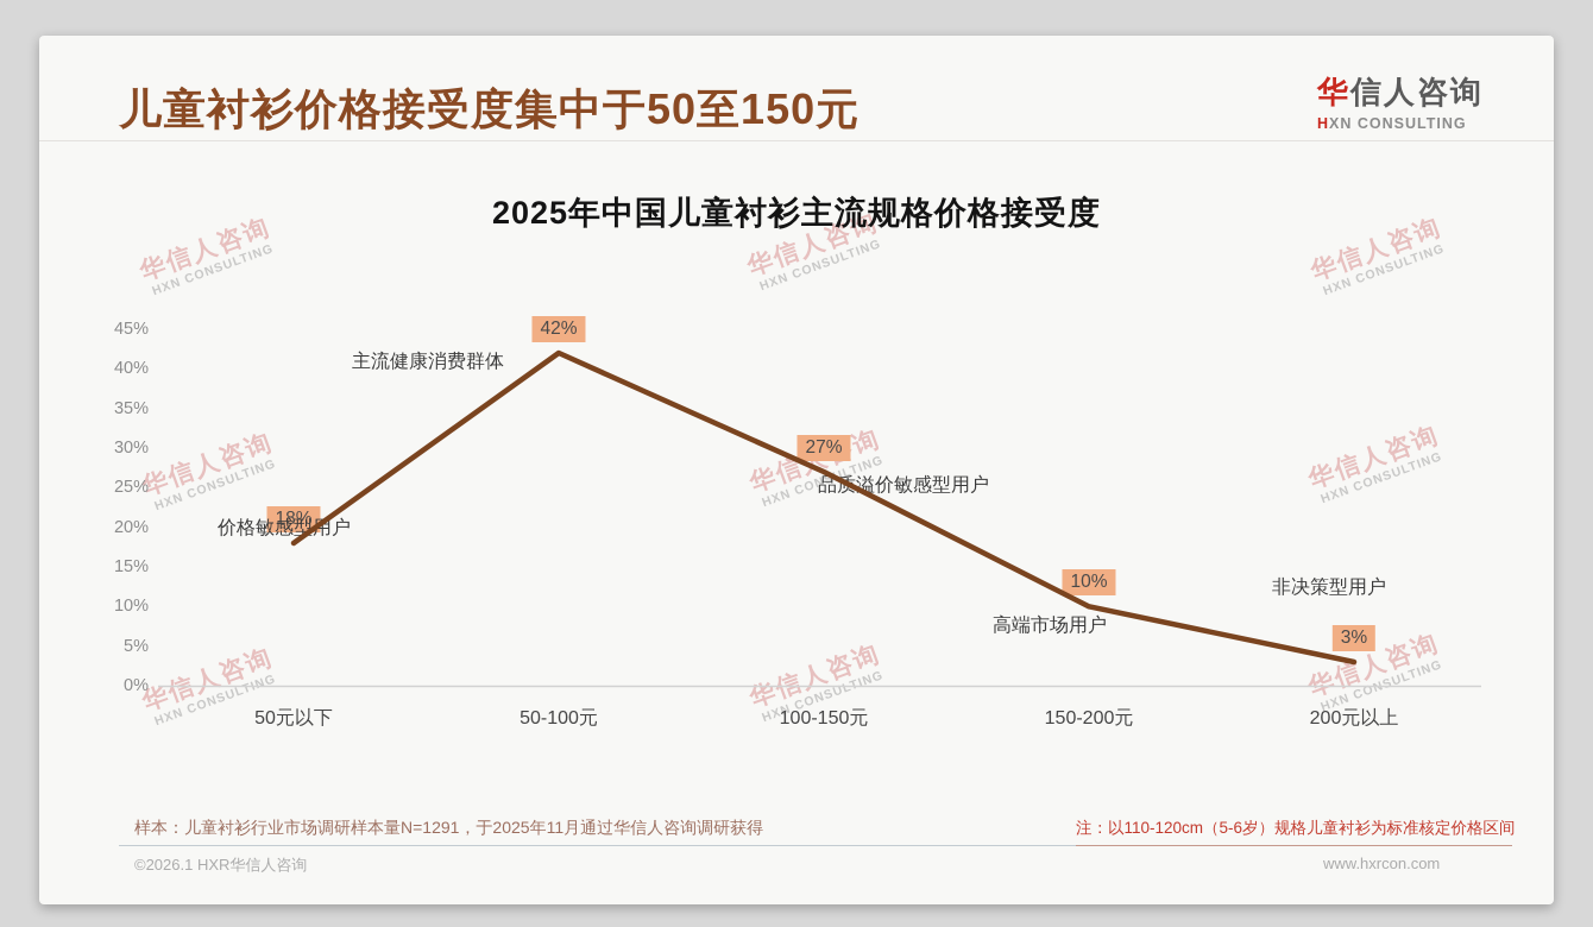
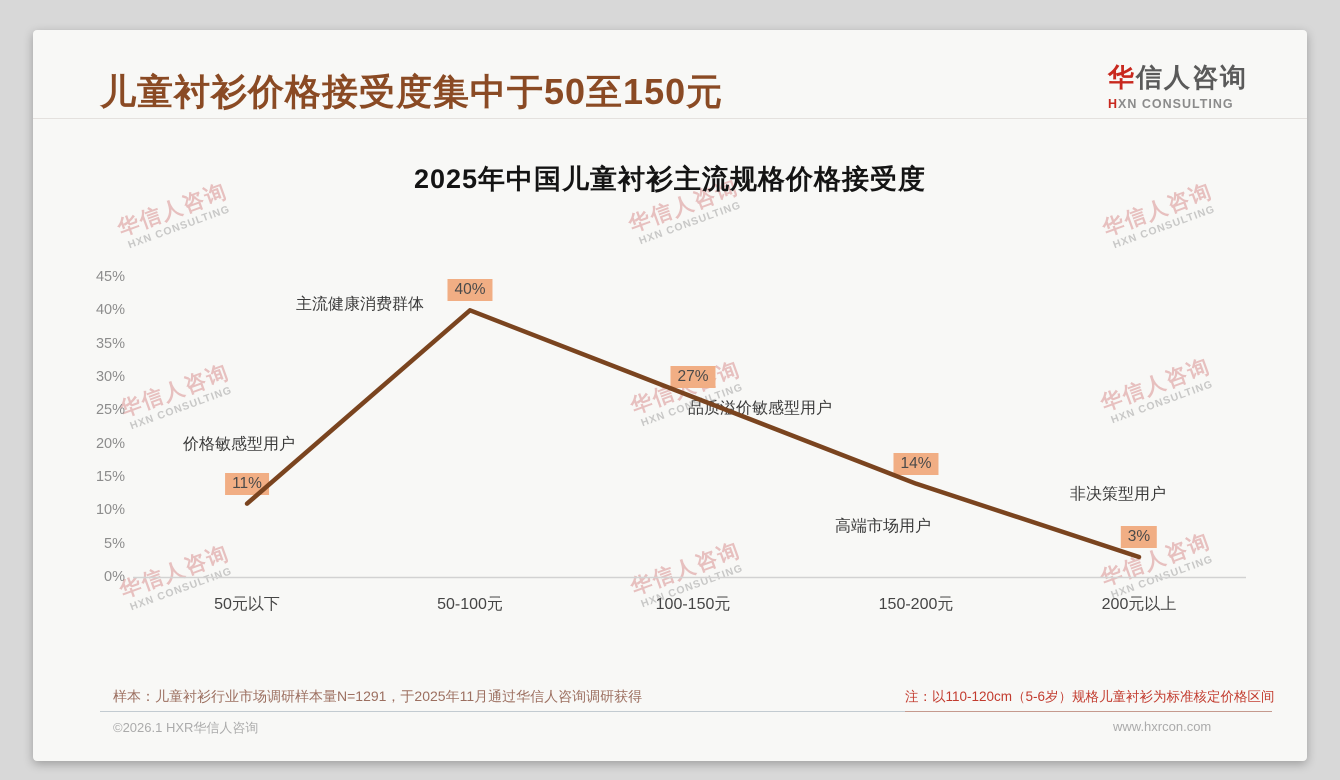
50元以下: 18% -> 11%
50-100元: 42% -> 40%
150-200元: 10% -> 14%
